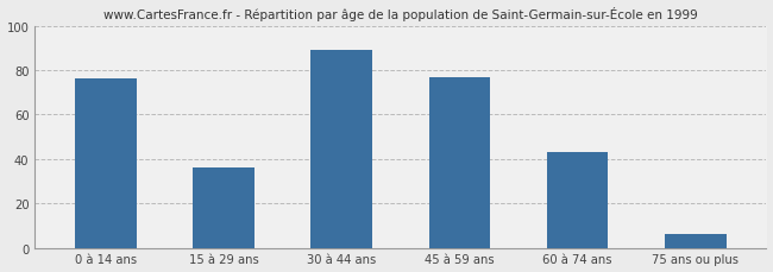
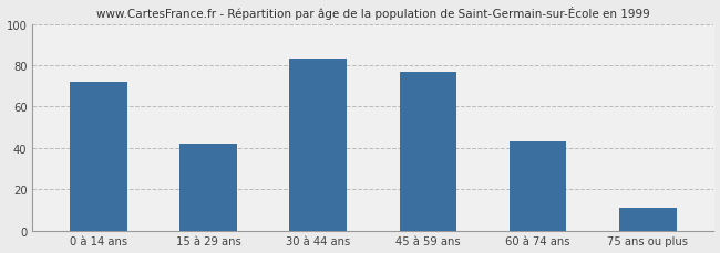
0 à 14 ans: 76 -> 72
15 à 29 ans: 36 -> 42
30 à 44 ans: 89 -> 83
75 ans ou plus: 6 -> 11
